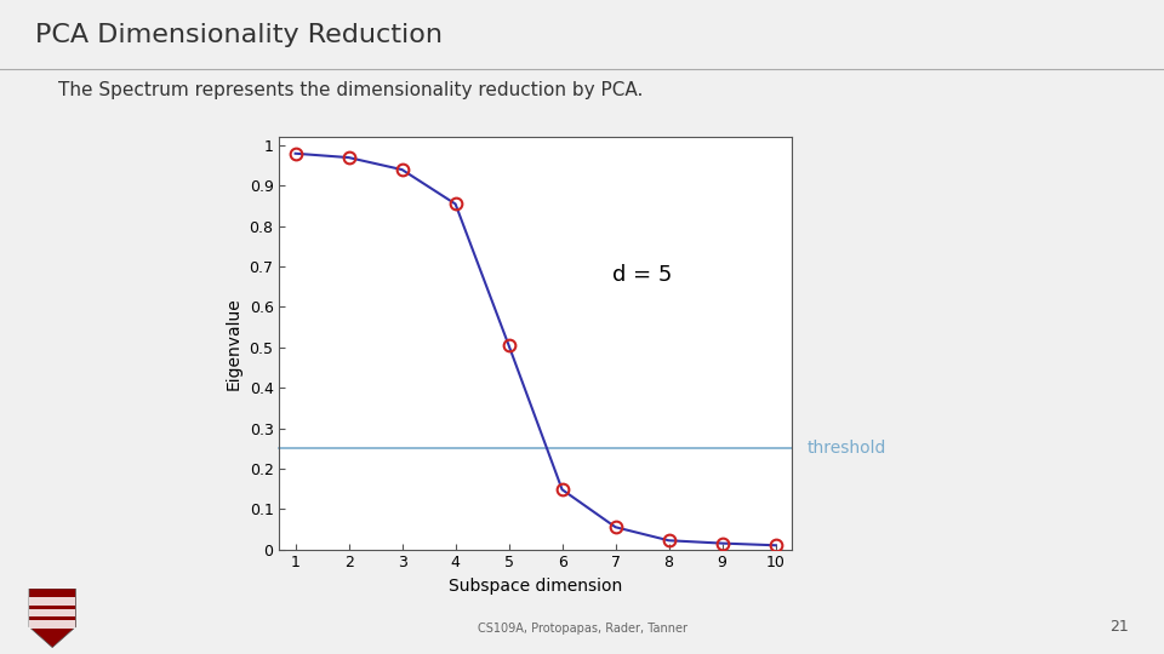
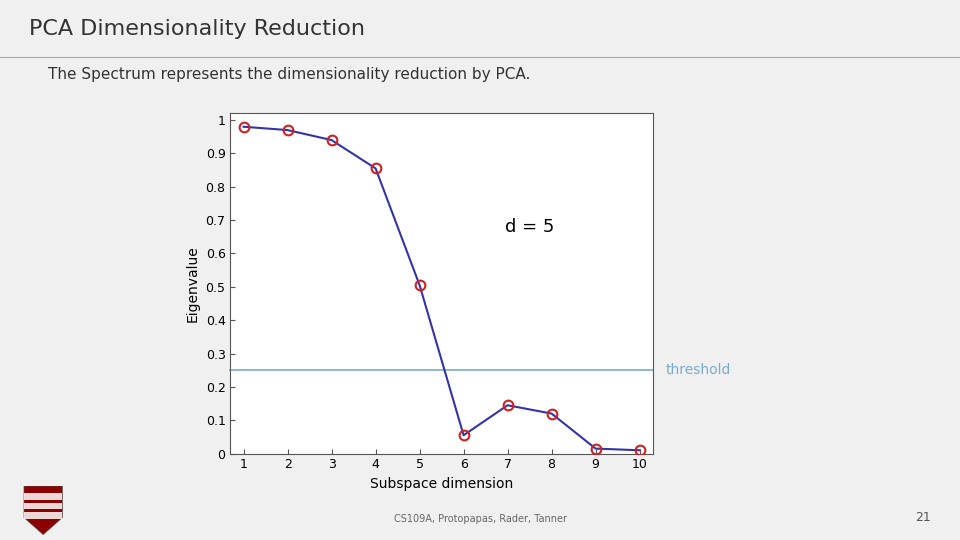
6: 0.148 -> 0.055
7: 0.055 -> 0.145
8: 0.022 -> 0.120
